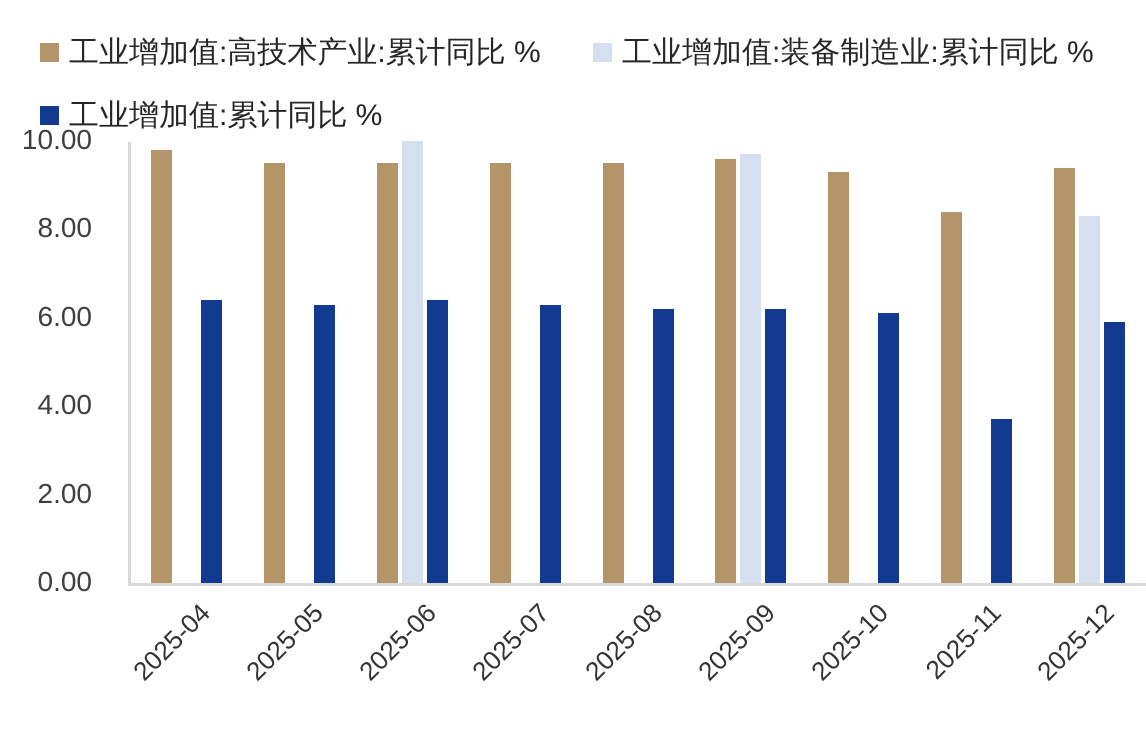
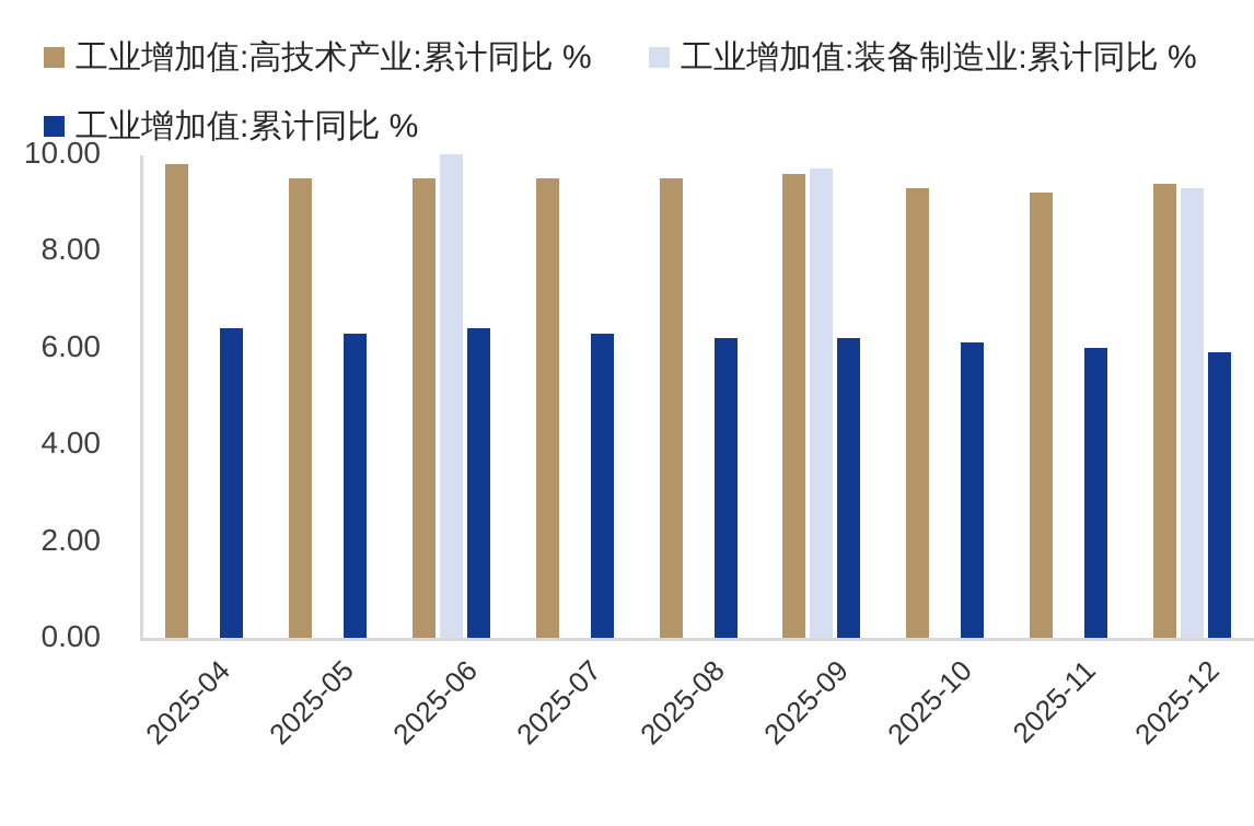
工业增加值:高技术产业:累计同比 %/2025-11: 8.4 -> 9.2
工业增加值:累计同比 %/2025-11: 3.7 -> 6.0
工业增加值:装备制造业:累计同比 %/2025-12: 8.3 -> 9.3
